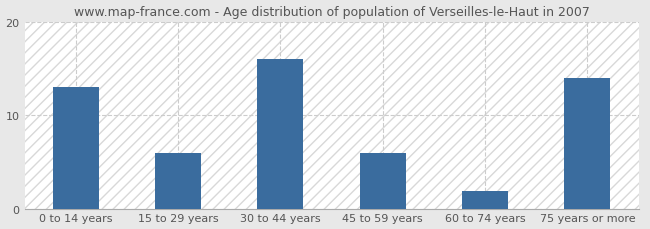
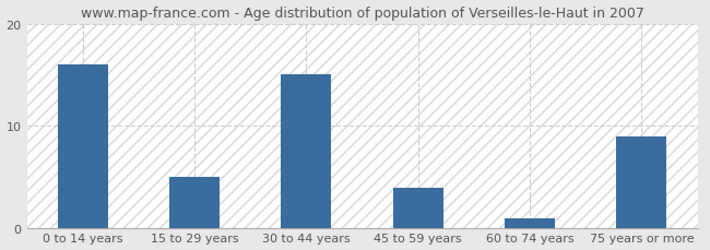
0 to 14 years: 13 -> 16
15 to 29 years: 6 -> 5
30 to 44 years: 16 -> 15
45 to 59 years: 6 -> 4
60 to 74 years: 2 -> 1
75 years or more: 14 -> 9
